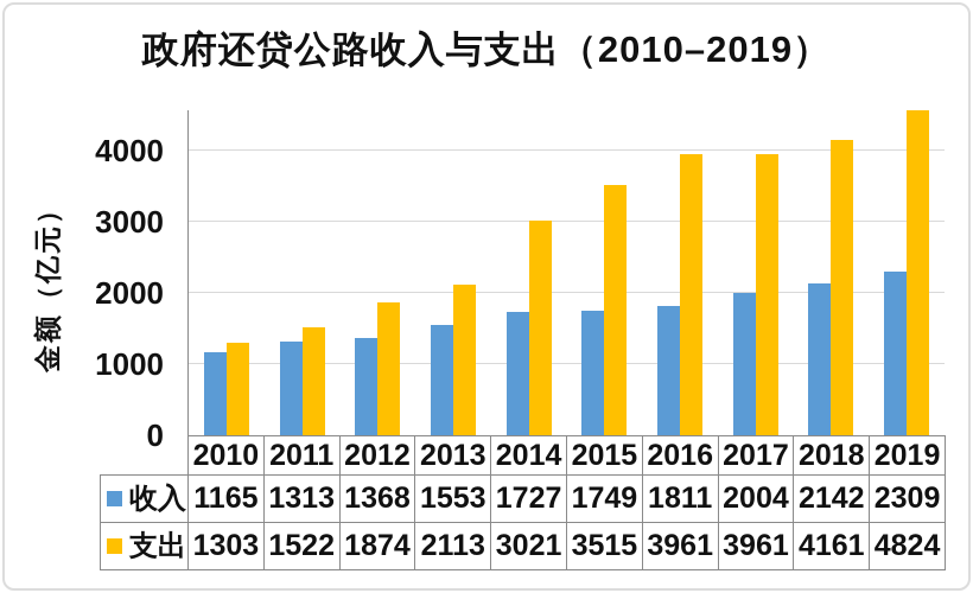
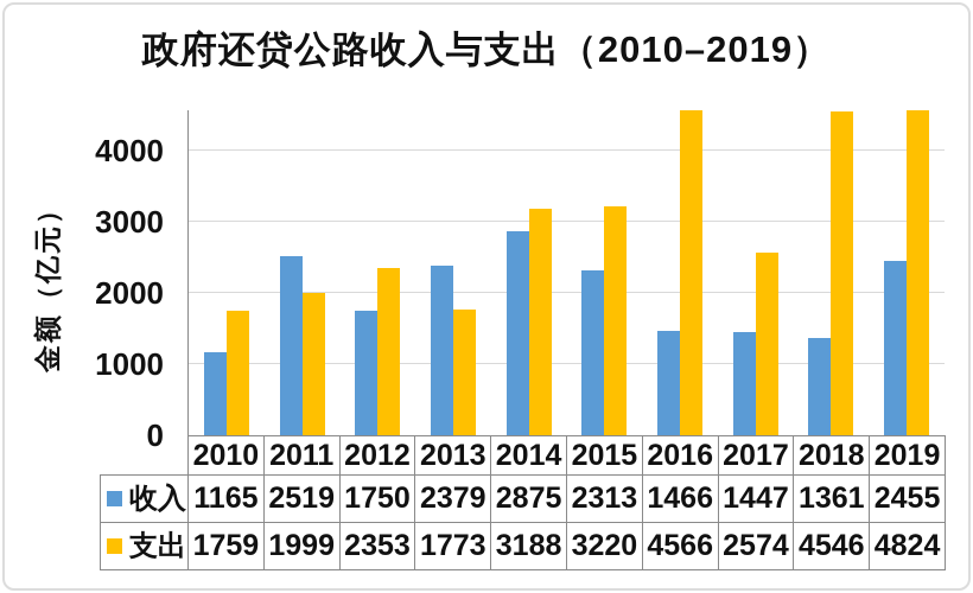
支出/2010: 1303 -> 1759
收入/2011: 1313 -> 2519
支出/2011: 1522 -> 1999
收入/2012: 1368 -> 1750
支出/2012: 1874 -> 2353
收入/2013: 1553 -> 2379
支出/2013: 2113 -> 1773
收入/2014: 1727 -> 2875
支出/2014: 3021 -> 3188
收入/2015: 1749 -> 2313
支出/2015: 3515 -> 3220
收入/2016: 1811 -> 1466
支出/2016: 3961 -> 4566
收入/2017: 2004 -> 1447
支出/2017: 3961 -> 2574
收入/2018: 2142 -> 1361
支出/2018: 4161 -> 4546
收入/2019: 2309 -> 2455
